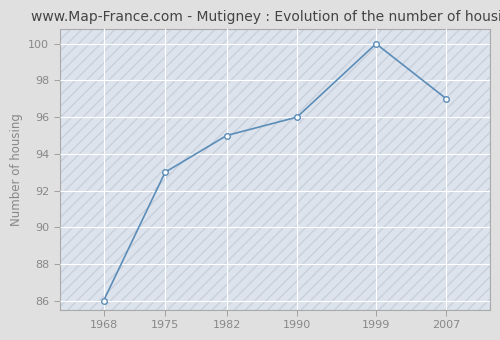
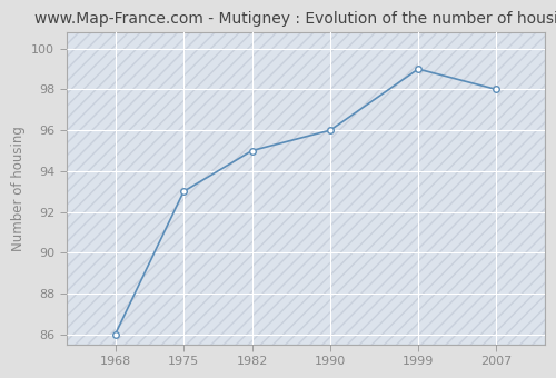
1999: 100 -> 99
2007: 97 -> 98
